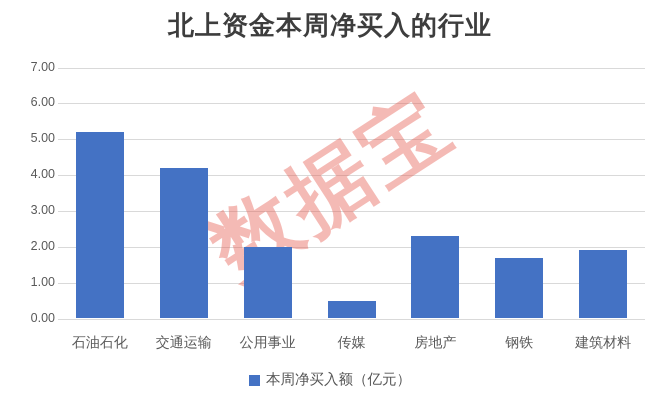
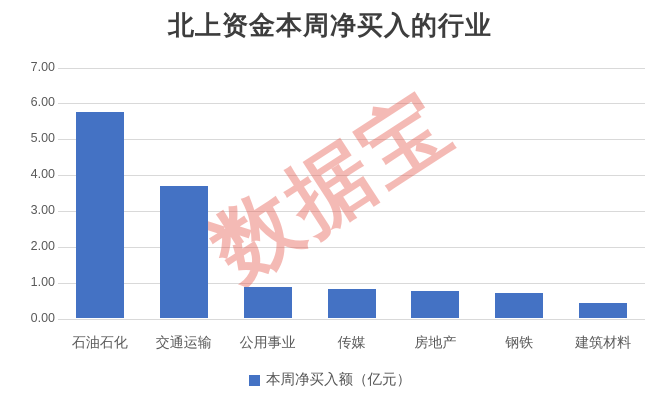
石油石化: 5.2 -> 5.8
交通运输: 4.2 -> 3.7
公用事业: 2.0 -> 0.9
传媒: 0.5 -> 0.8
房地产: 2.3 -> 0.8
钢铁: 1.7 -> 0.7
建筑材料: 1.9 -> 0.4
